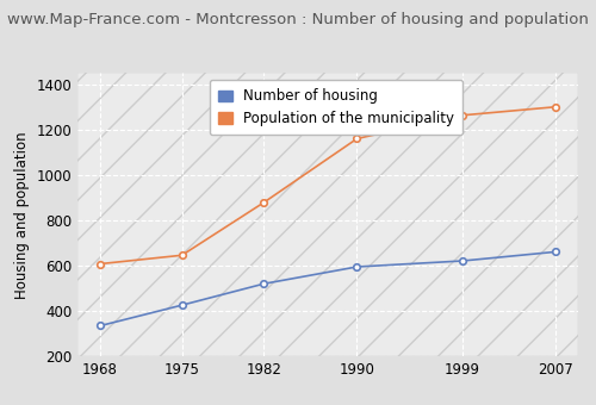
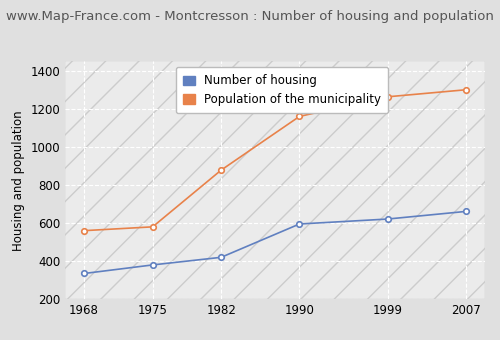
Population of the municipality/1968: 610 -> 560
Number of housing/1975: 430 -> 380
Population of the municipality/1975: 650 -> 580
Number of housing/1982: 520 -> 420
